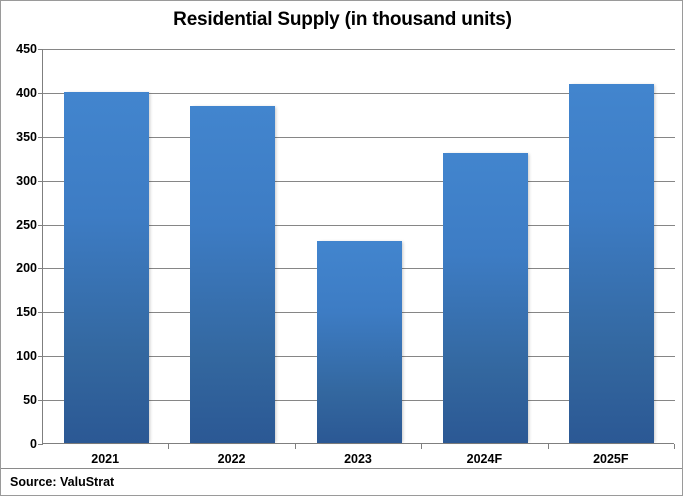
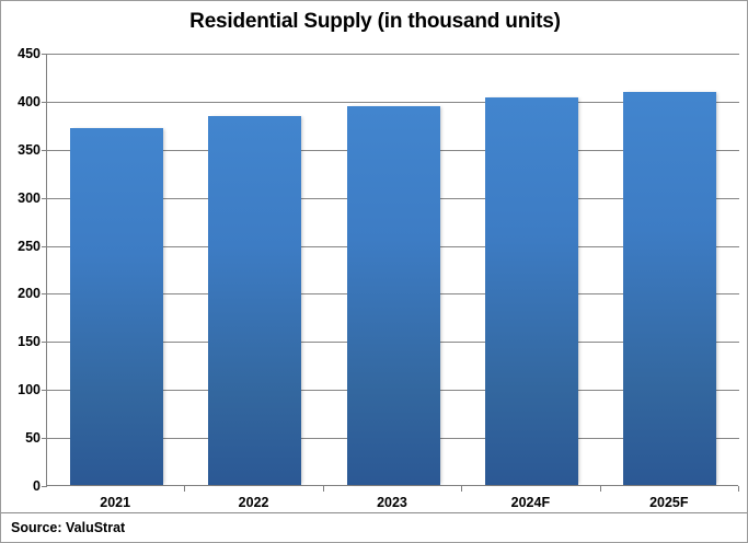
2021: 400 -> 370
2023: 230 -> 390
2024F: 330 -> 400
